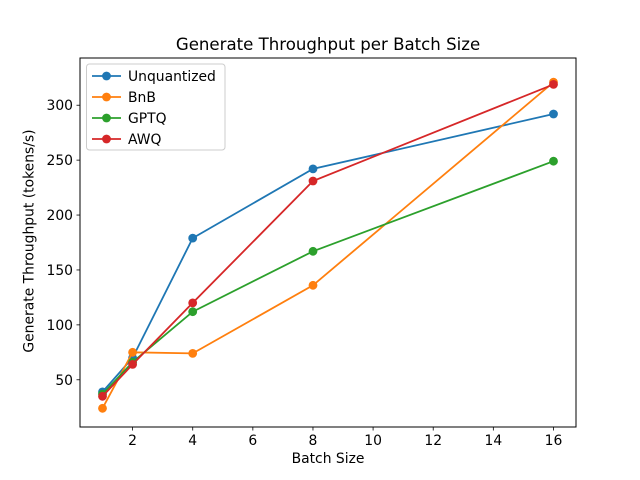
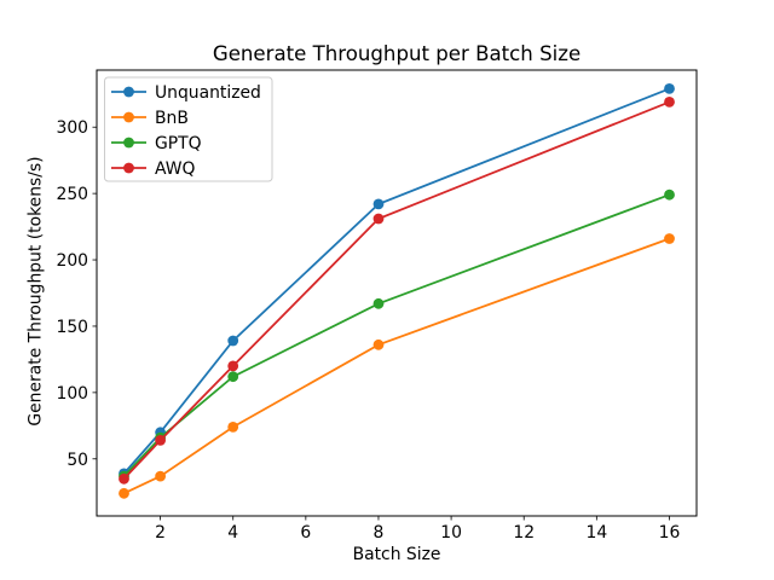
BnB/2: 75 -> 37
Unquantized/4: 179 -> 139
Unquantized/16: 292 -> 329
BnB/16: 321 -> 216
